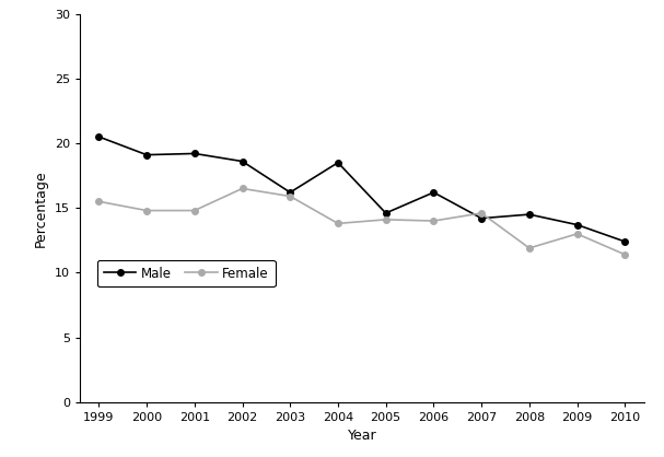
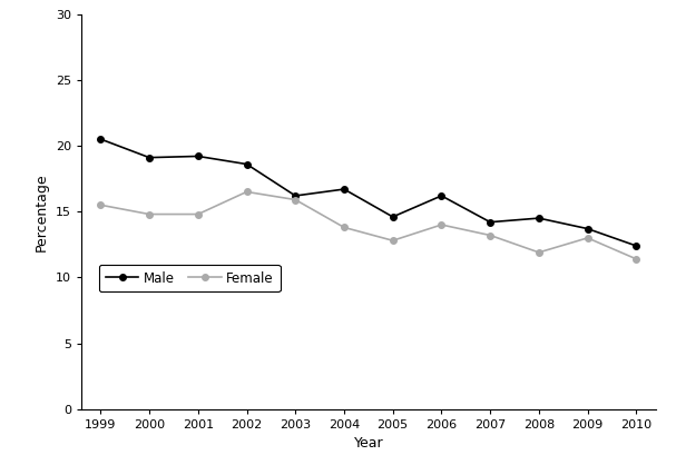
Male/2004: 18.5 -> 16.7
Female/2005: 14.1 -> 12.8
Female/2007: 14.6 -> 13.2
